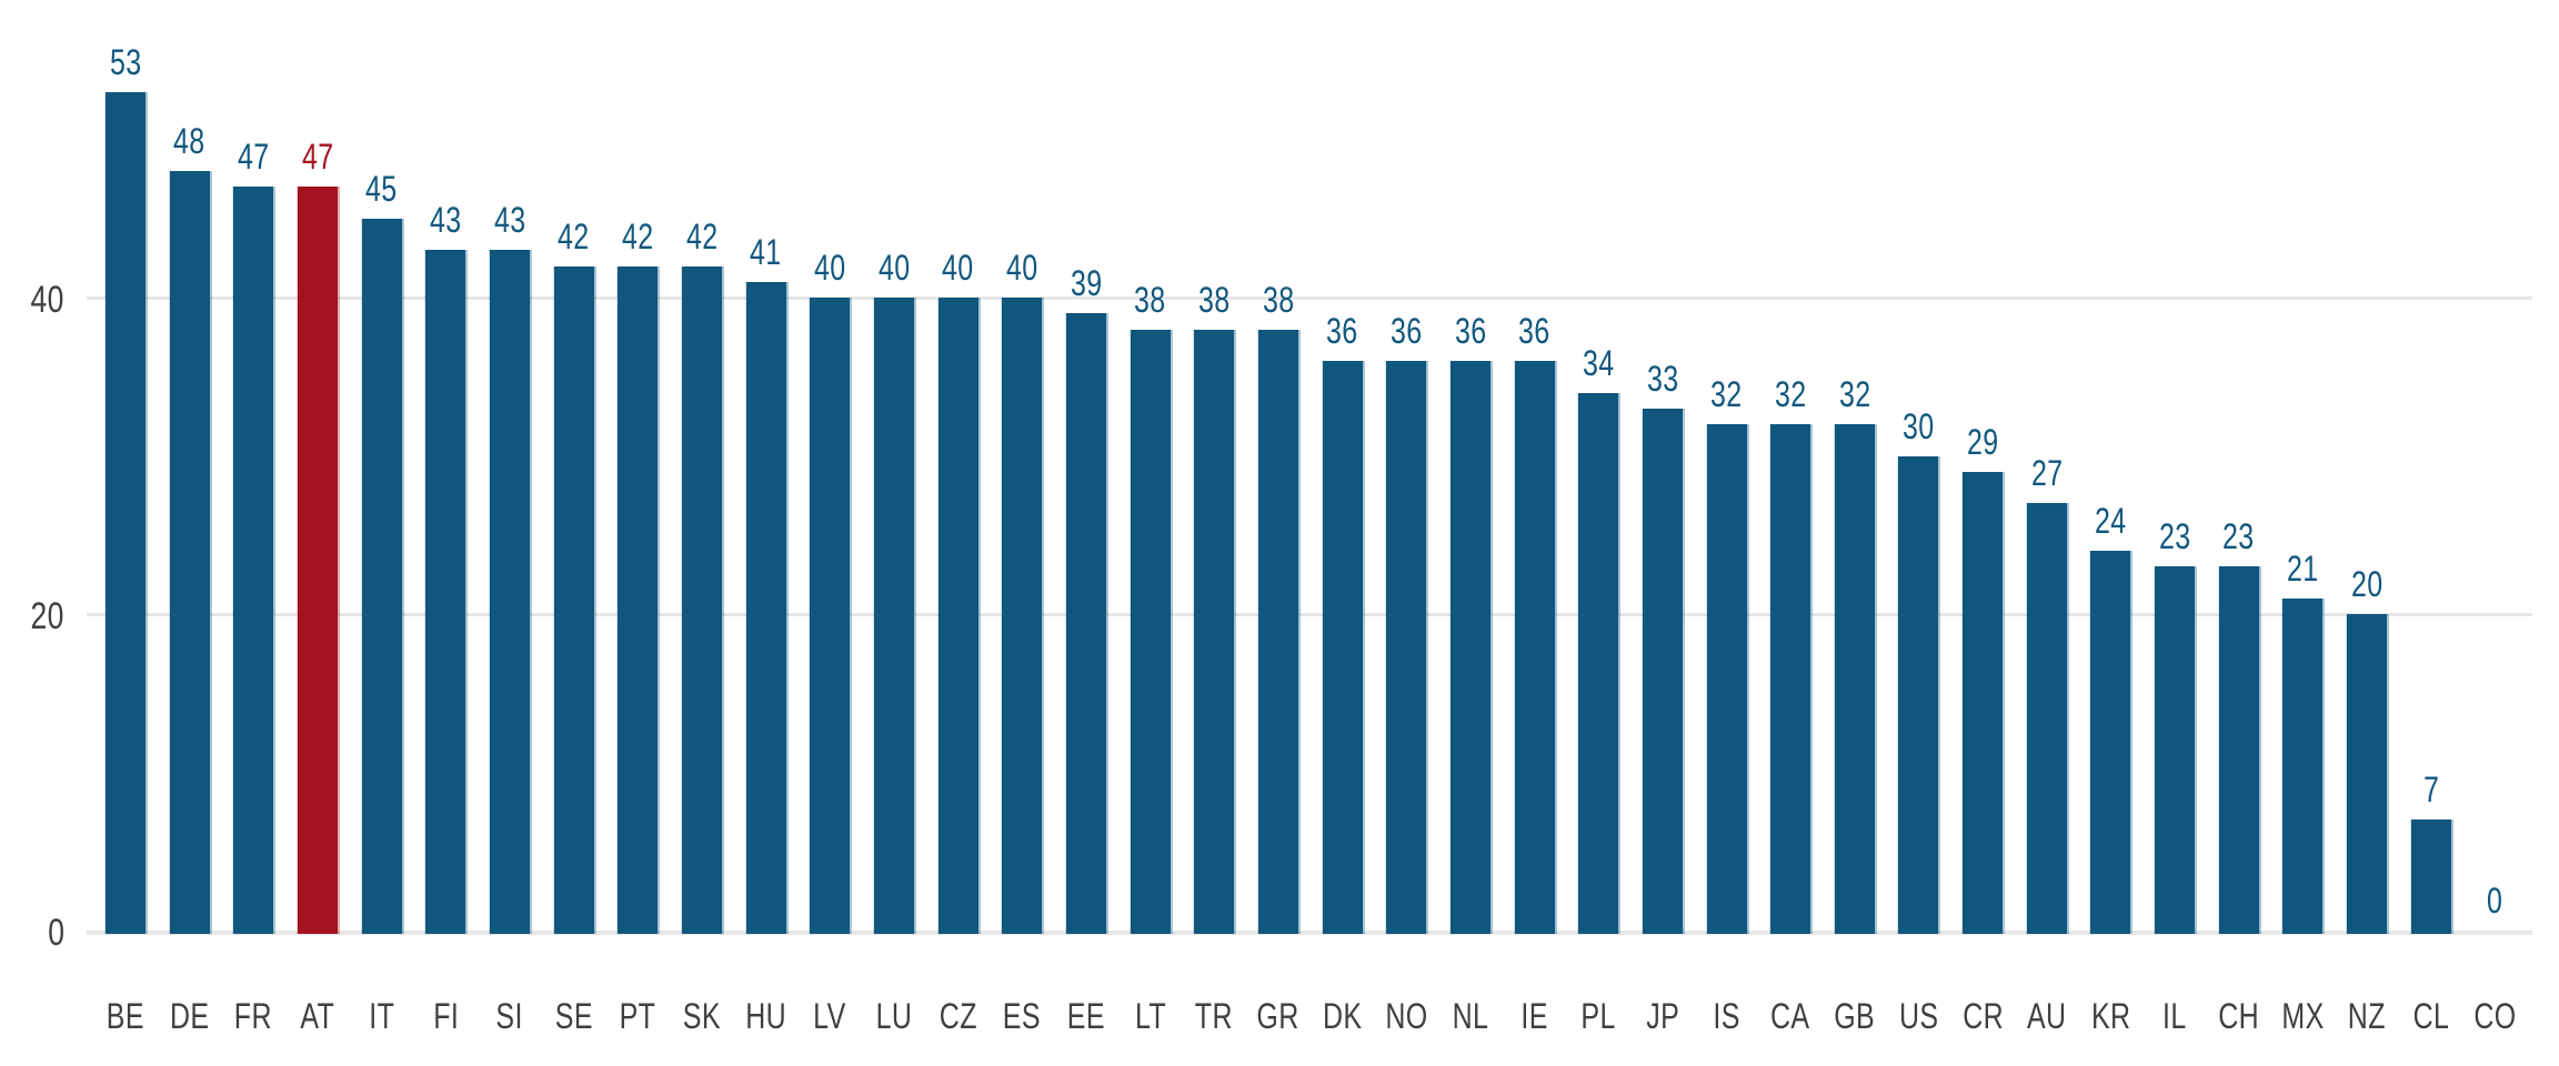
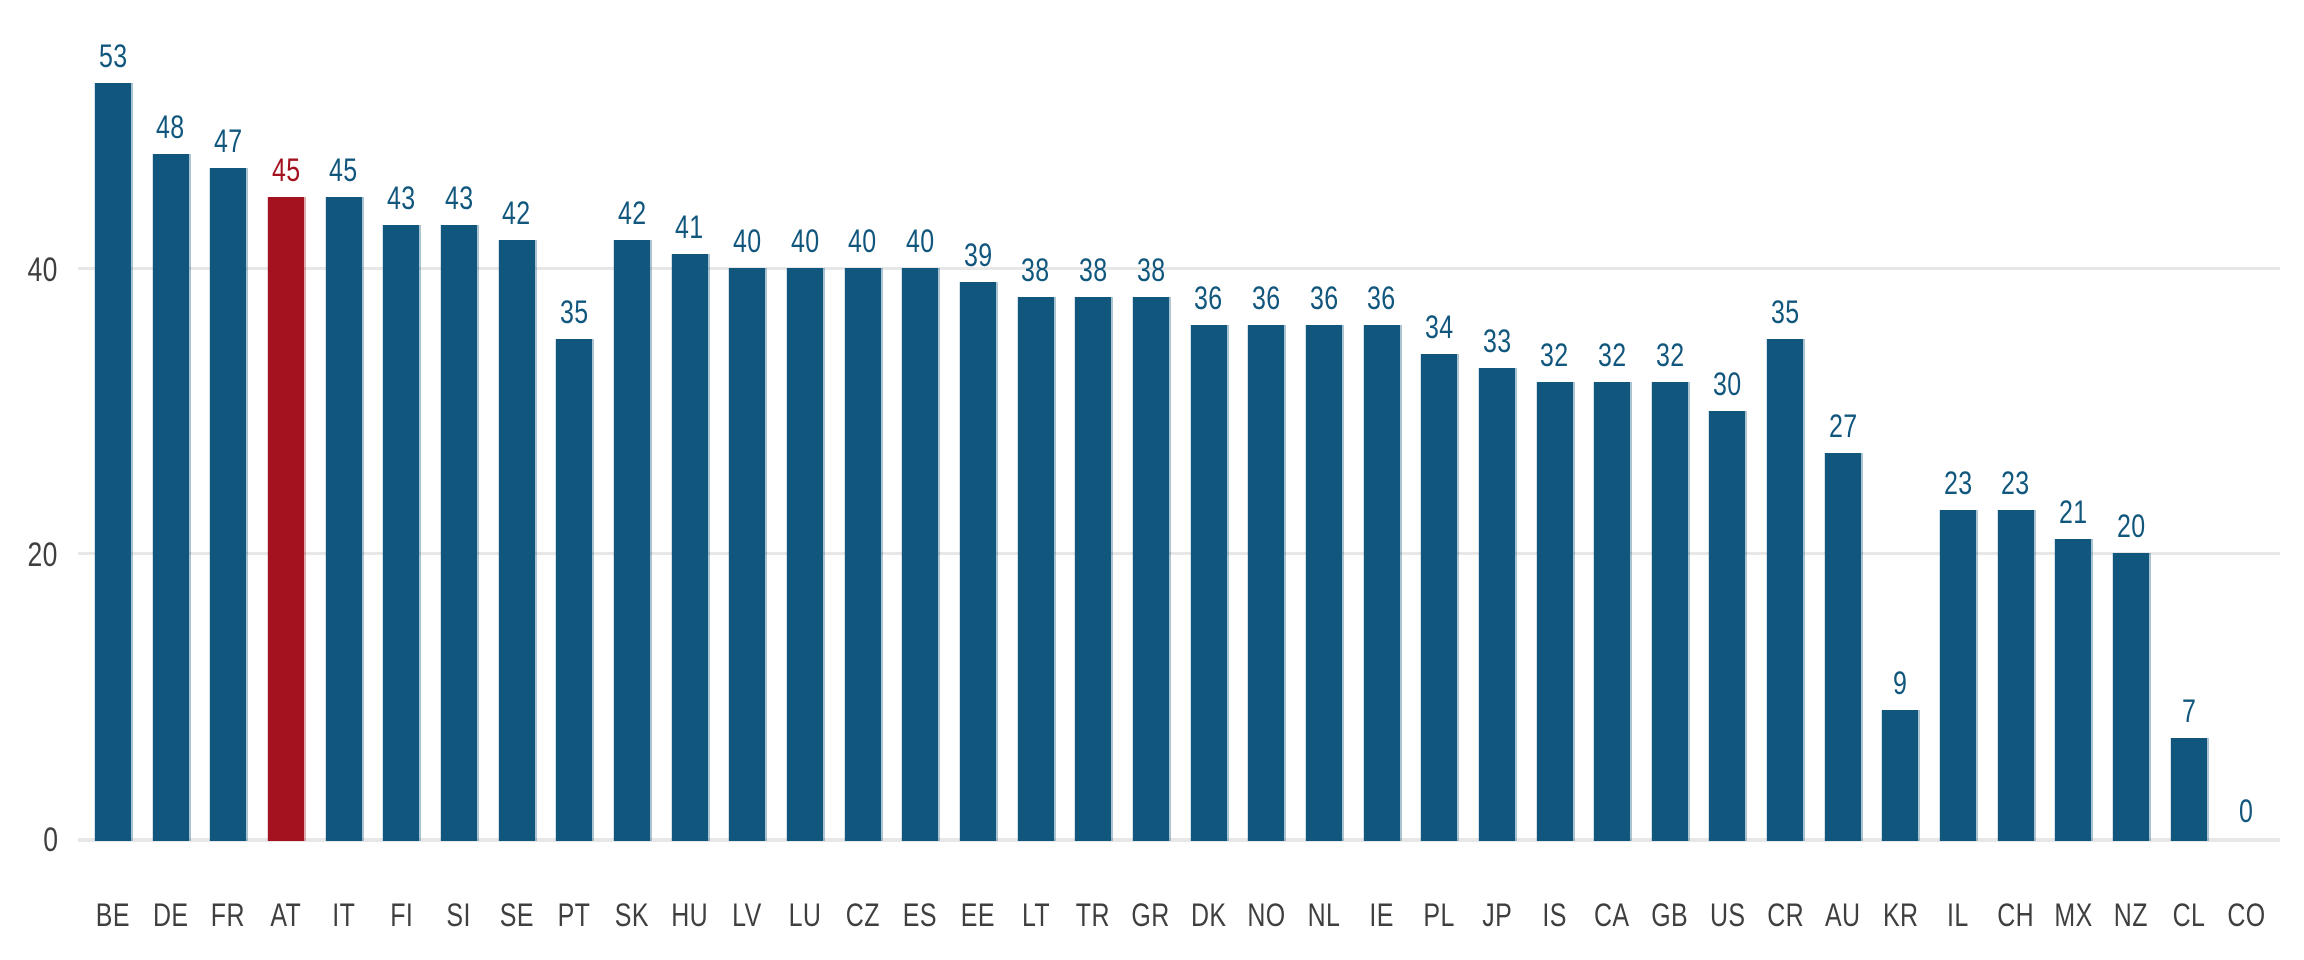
AT: 47 -> 45
PT: 42 -> 35
CR: 29 -> 35
KR: 24 -> 9
